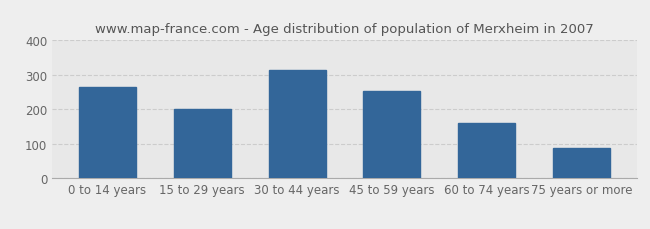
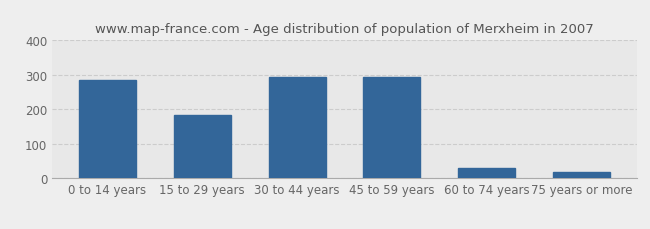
0 to 14 years: 265 -> 285
15 to 29 years: 202 -> 185
30 to 44 years: 315 -> 295
45 to 59 years: 252 -> 295
60 to 74 years: 162 -> 30
75 years or more: 88 -> 20
